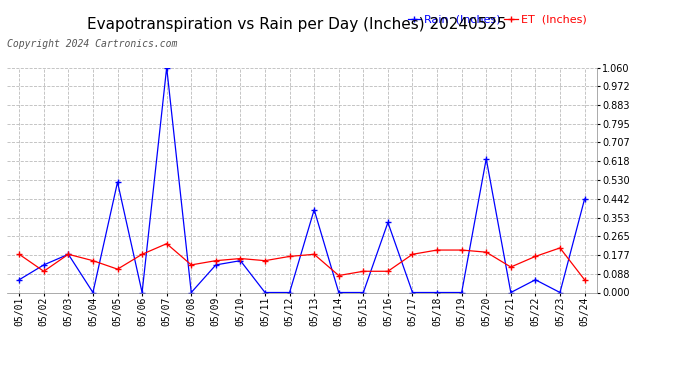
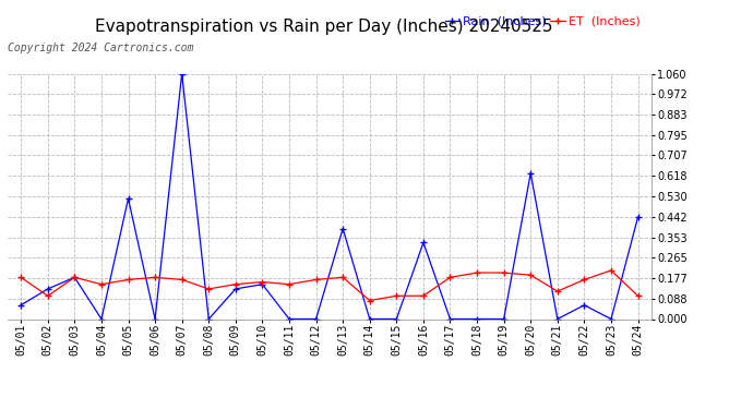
ET (Inches)/05/05: 0.11 -> 0.17
ET (Inches)/05/07: 0.23 -> 0.17
ET (Inches)/05/24: 0.06 -> 0.10
